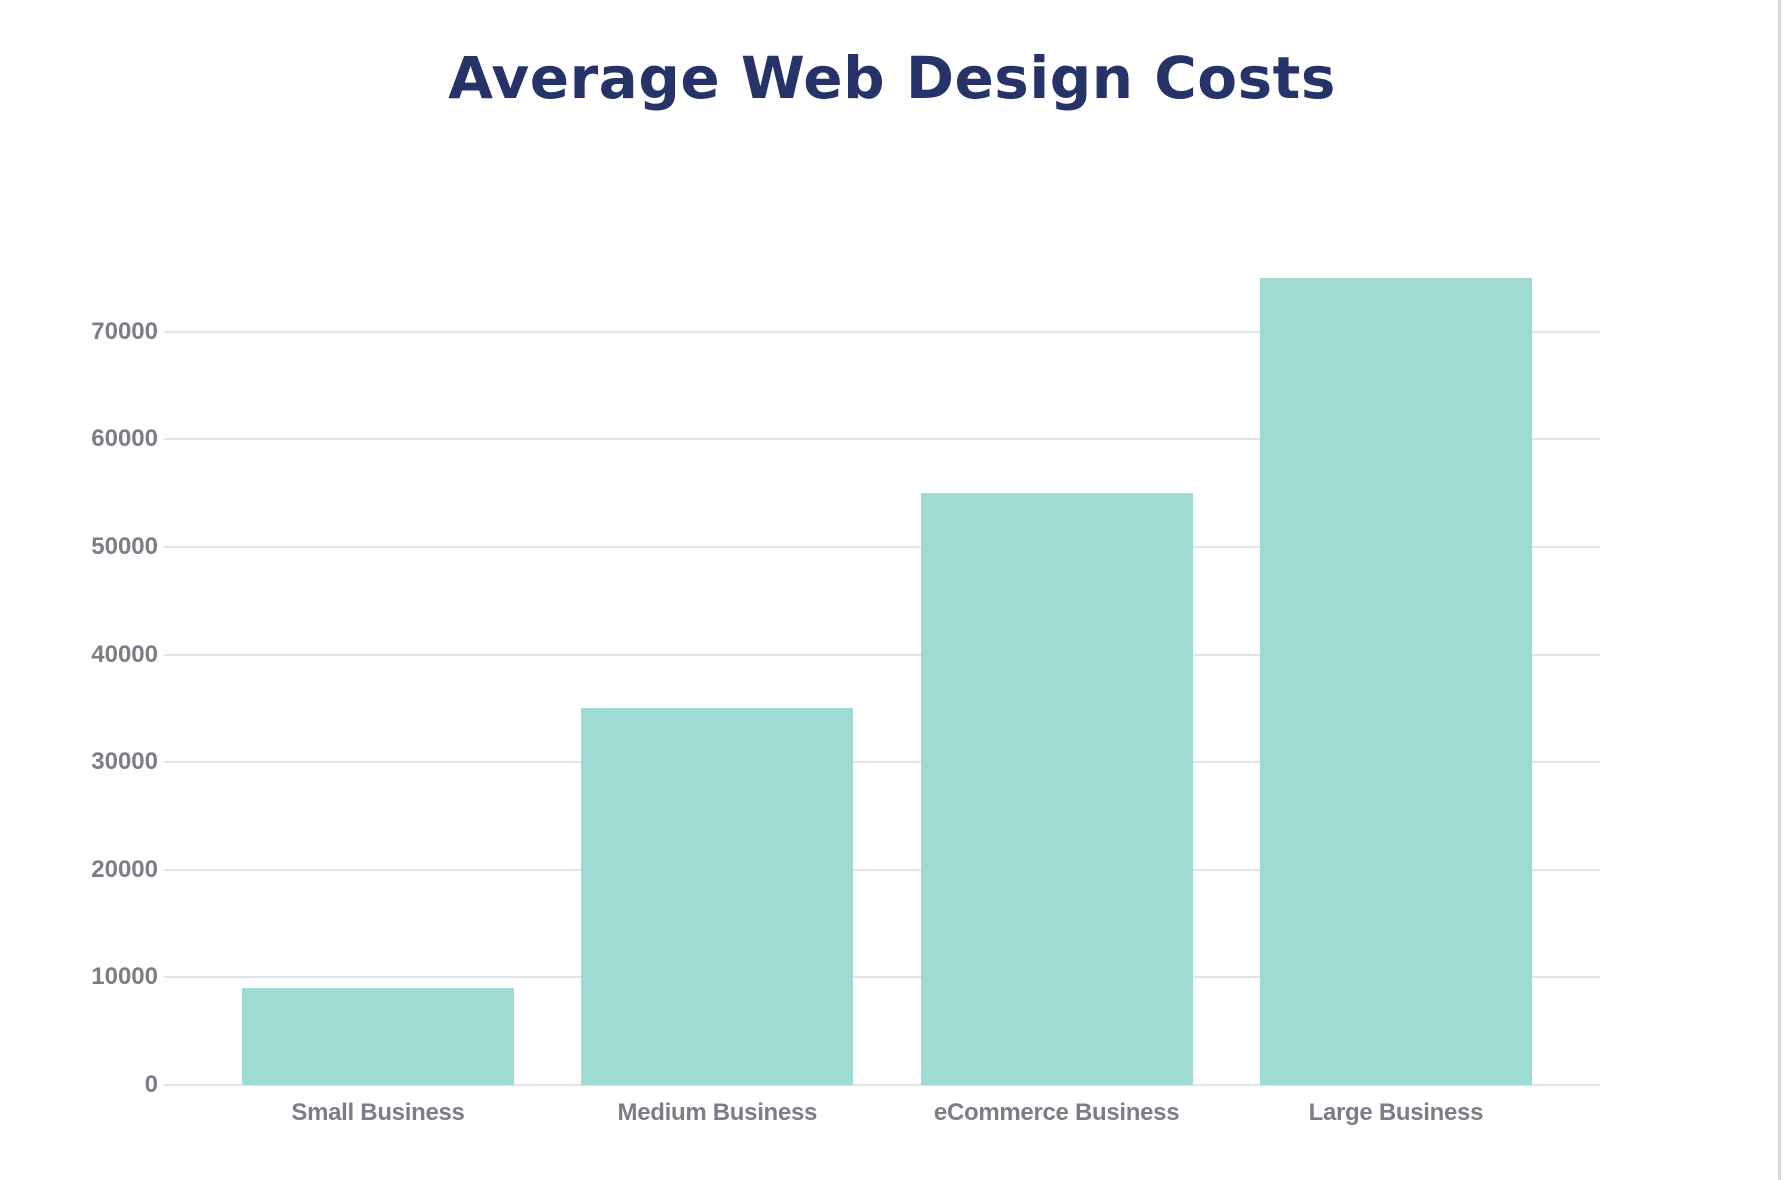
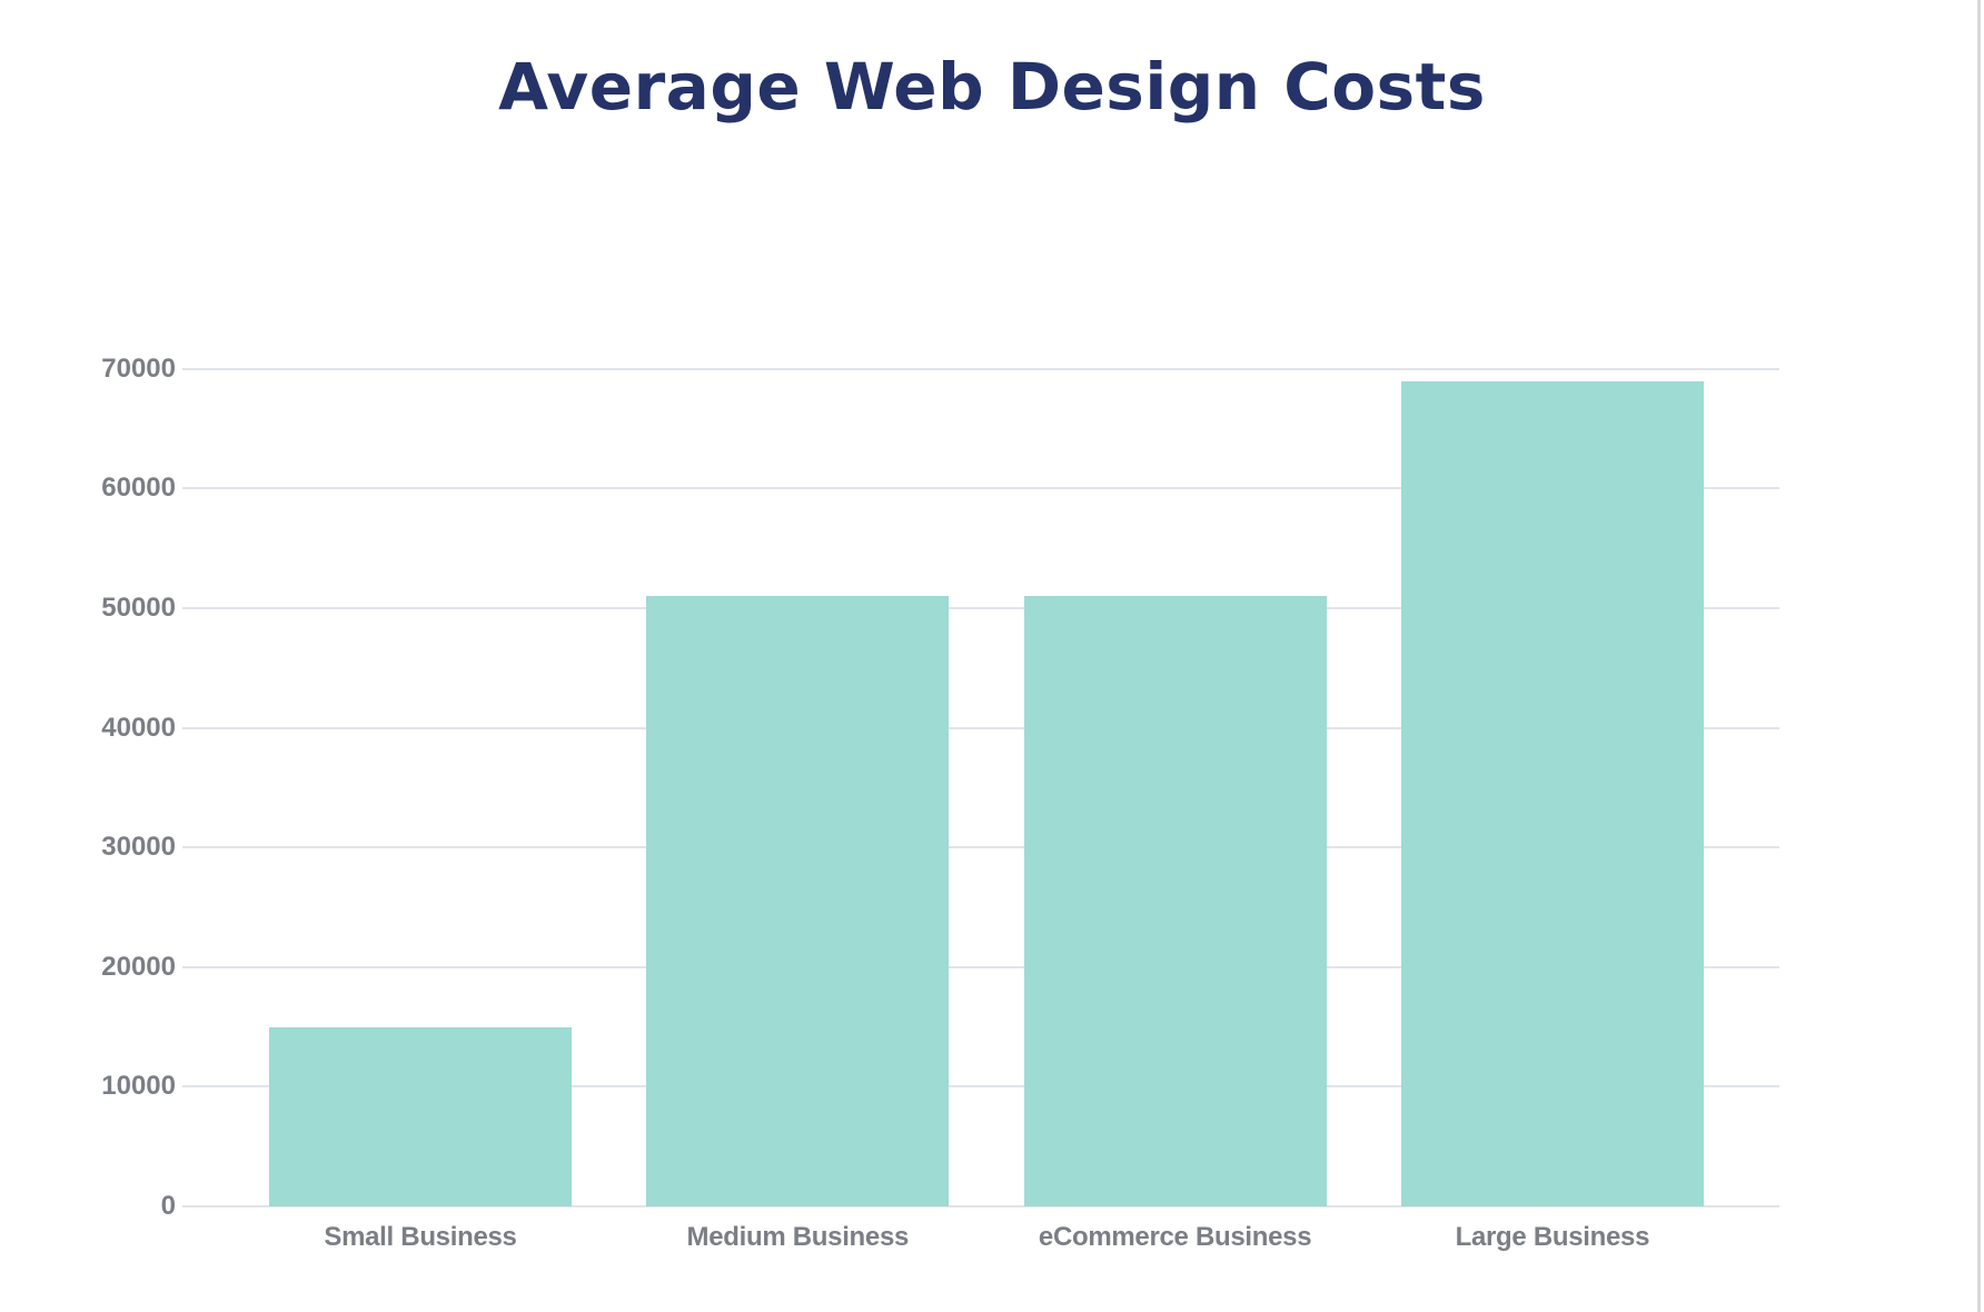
Small Business: 9000 -> 15000
Medium Business: 35000 -> 51000
eCommerce Business: 55000 -> 51000
Large Business: 75000 -> 69000
